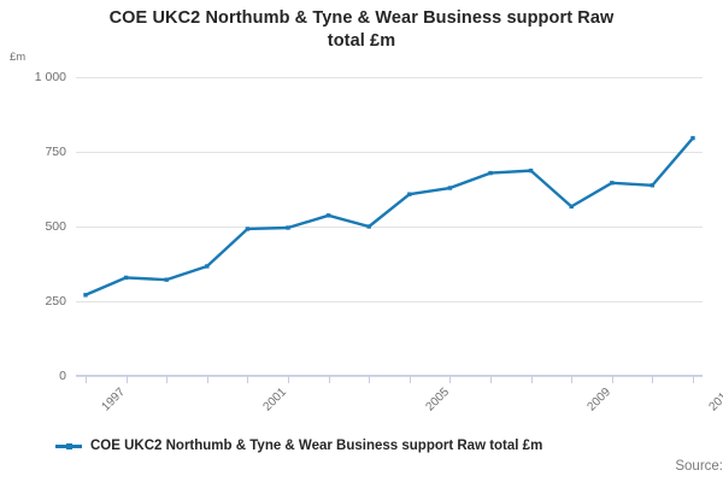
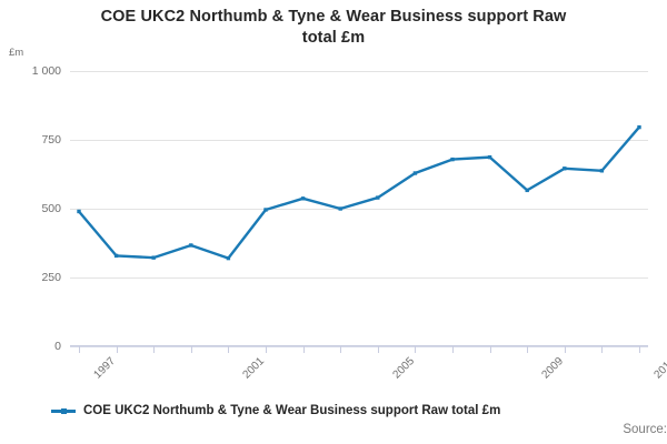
1997: 270 -> 490
2001: 490 -> 320
2005: 610 -> 540
